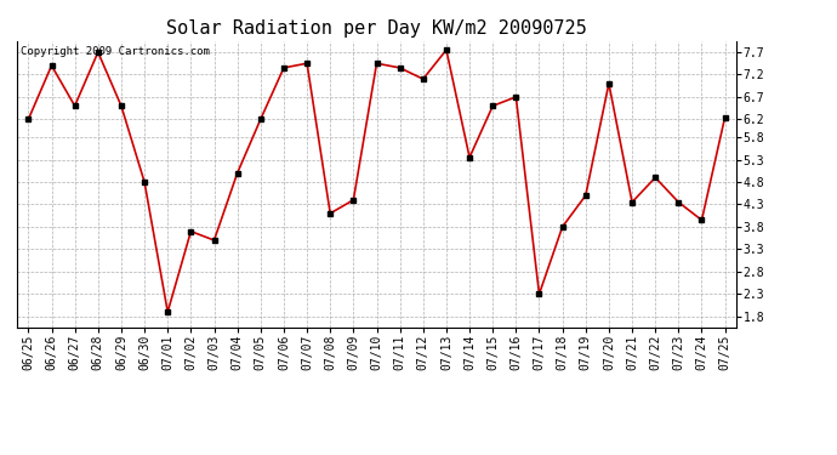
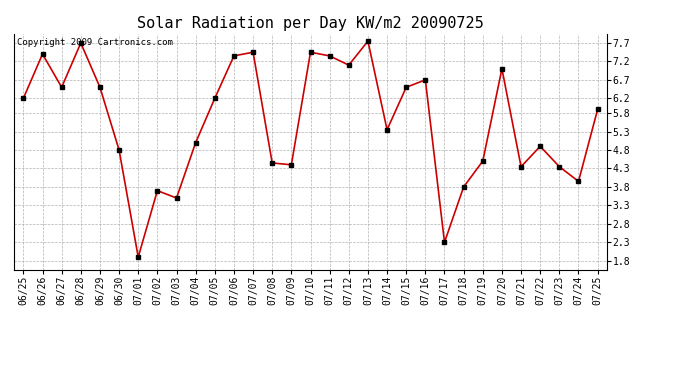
07/08: 4.10 -> 4.45
07/25: 6.25 -> 5.90
